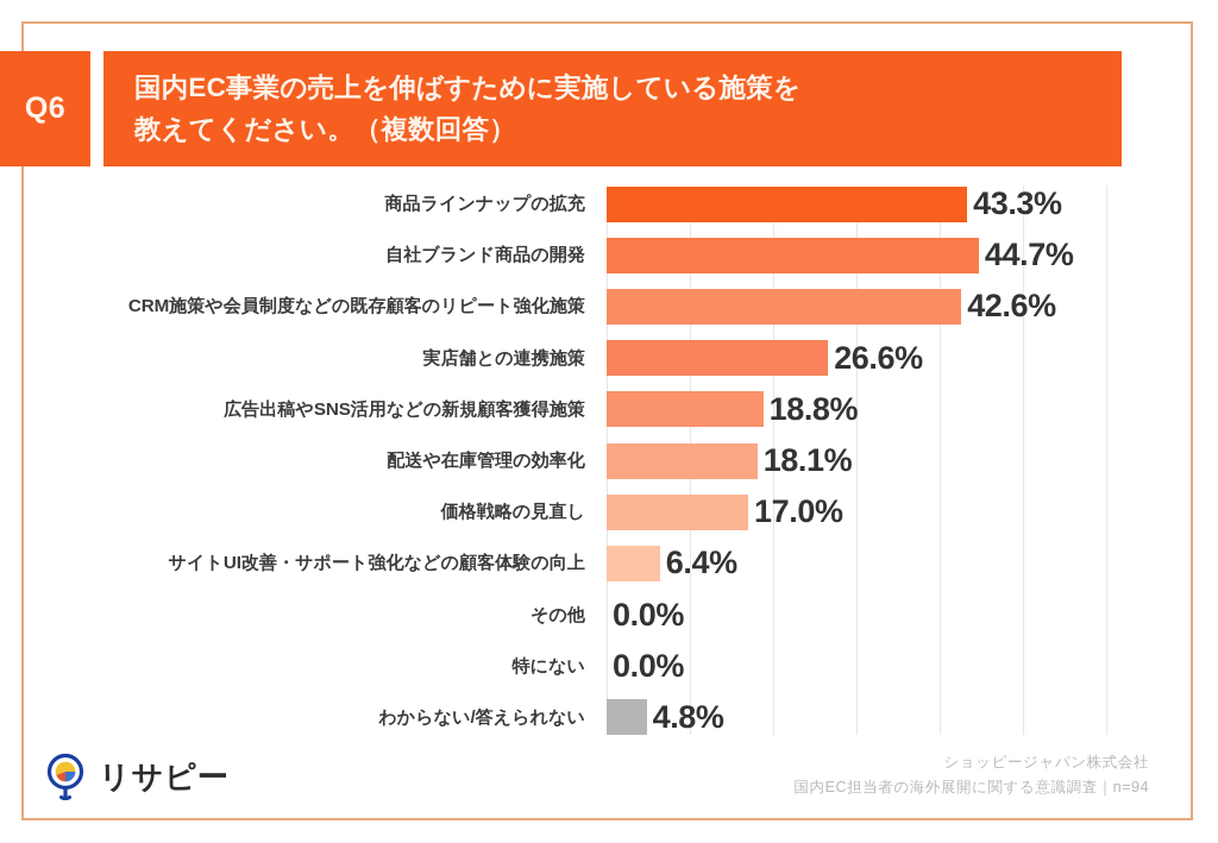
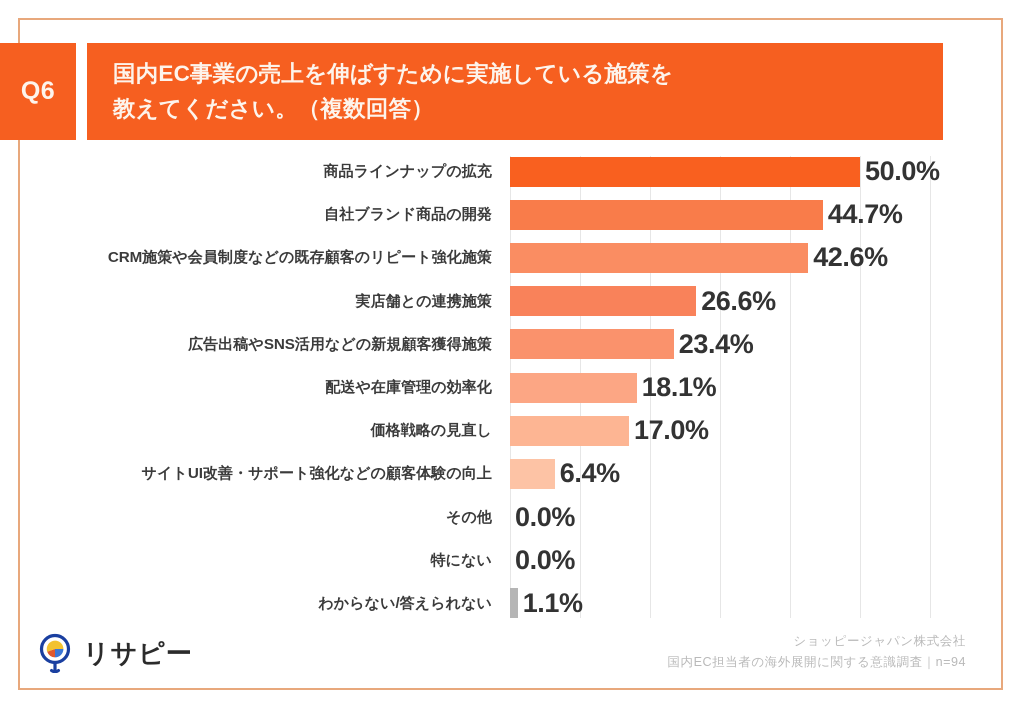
商品ラインナップの拡充: 43.3% -> 50.0%
広告出稿やSNS活用などの新規顧客獲得施策: 18.8% -> 23.4%
わからない/答えられない: 4.8% -> 1.1%
